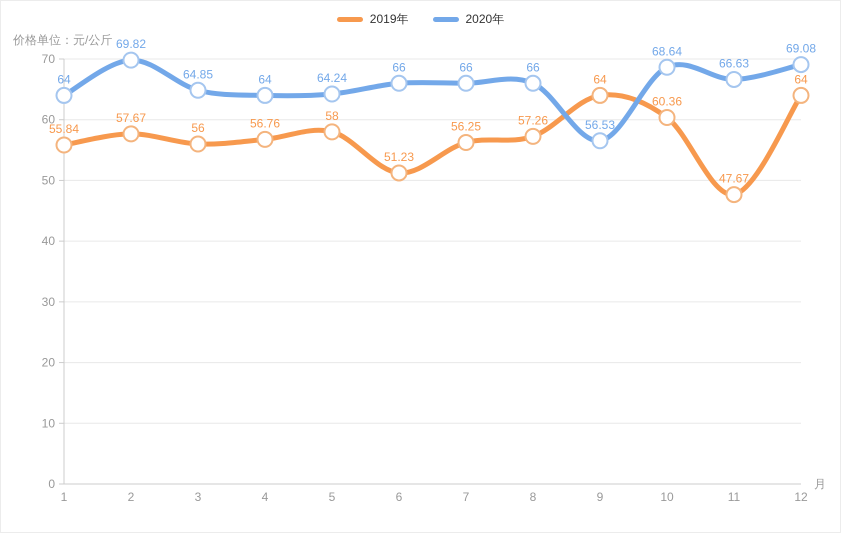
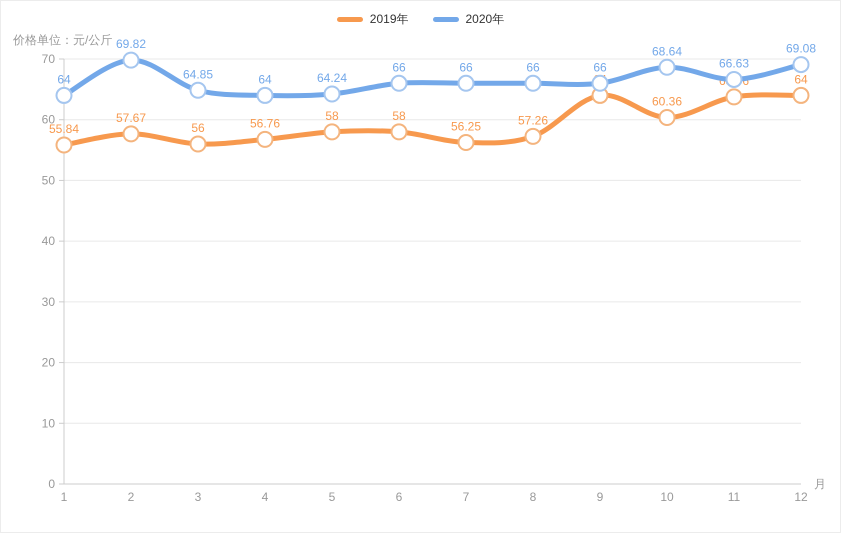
2019年/6: 51.23 -> 58
2020年/9: 56.53 -> 66
2019年/11: 47.67 -> 63.76
